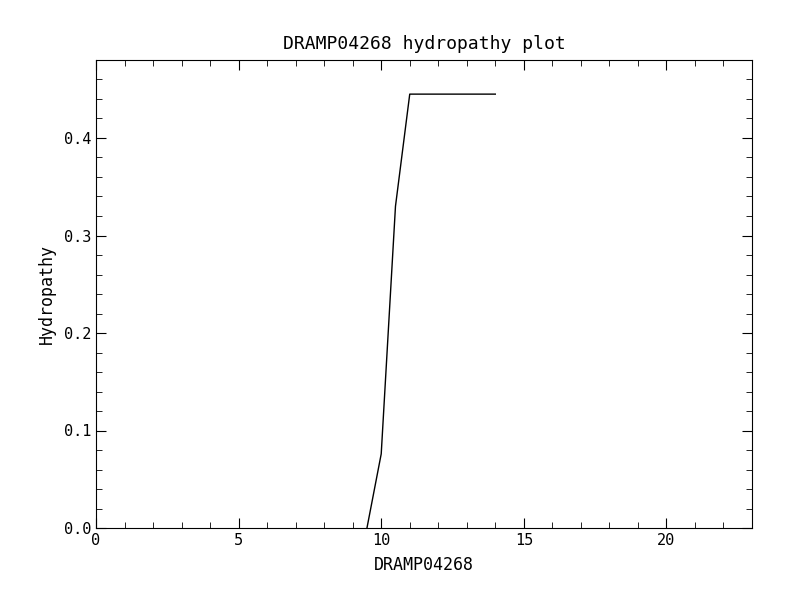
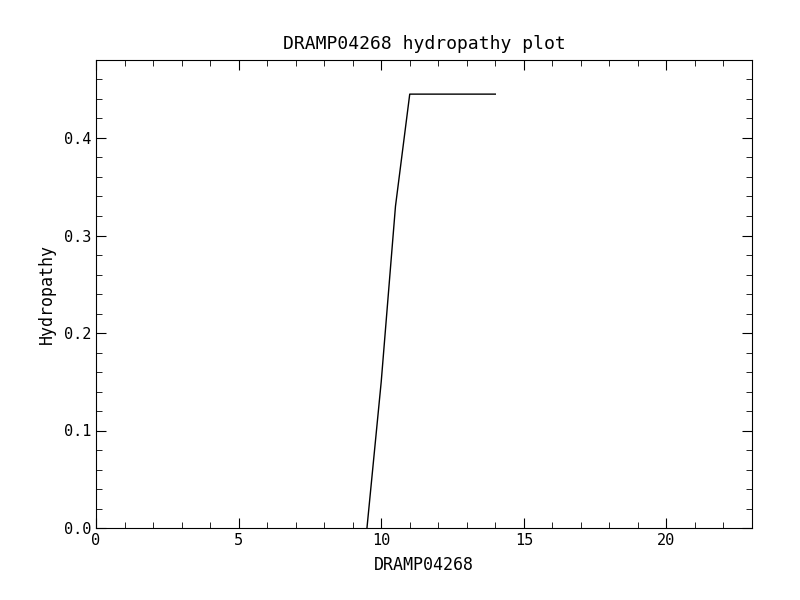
10: 0.076 -> 0.150
